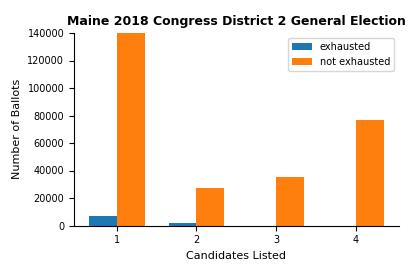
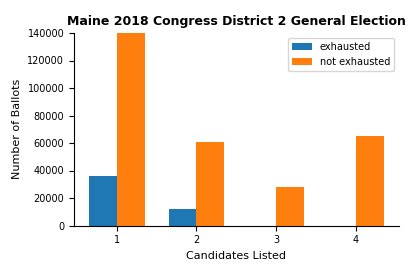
exhausted/1: 7000 -> 36000
exhausted/2: 2000 -> 12000
not exhausted/2: 27000 -> 61000
not exhausted/3: 35000 -> 28000
not exhausted/4: 77000 -> 65000
